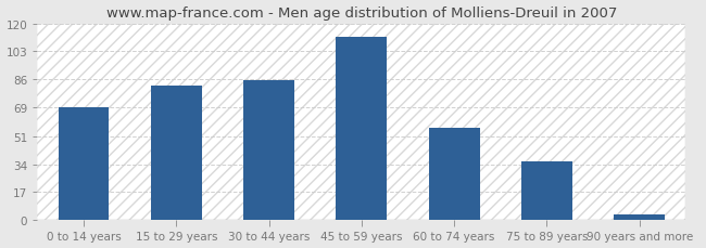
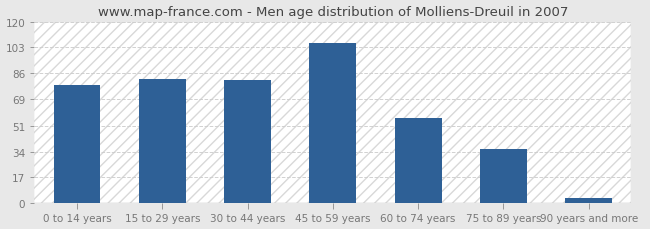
0 to 14 years: 69 -> 78
30 to 44 years: 85 -> 81
45 to 59 years: 112 -> 106
